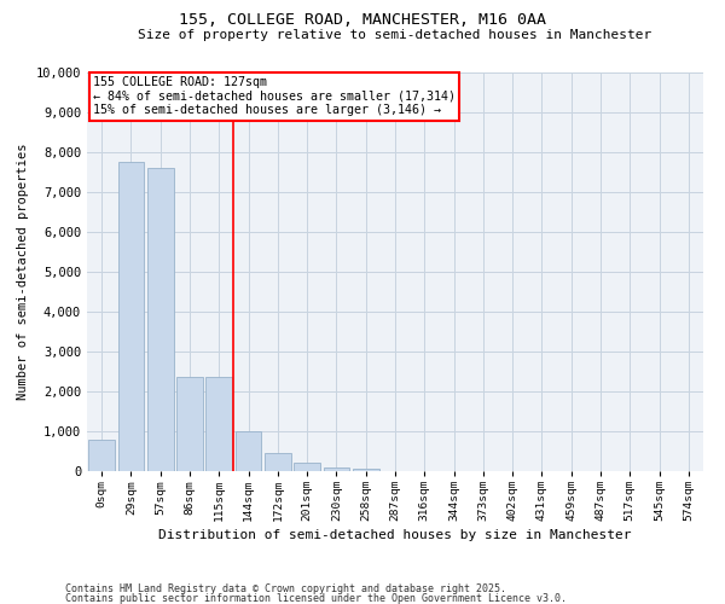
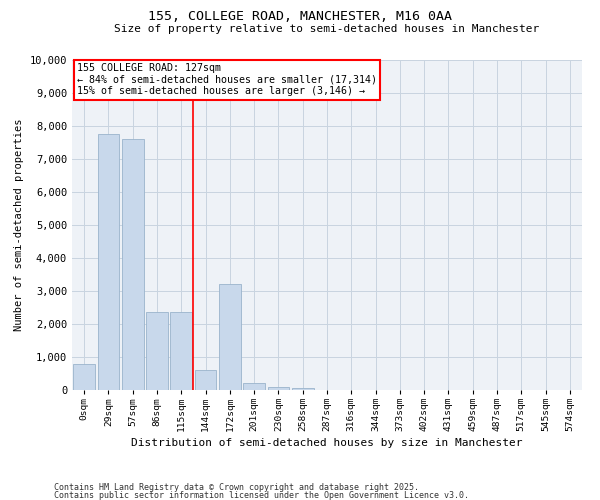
144sqm: 1,000 -> 600
172sqm: 450 -> 3,200
